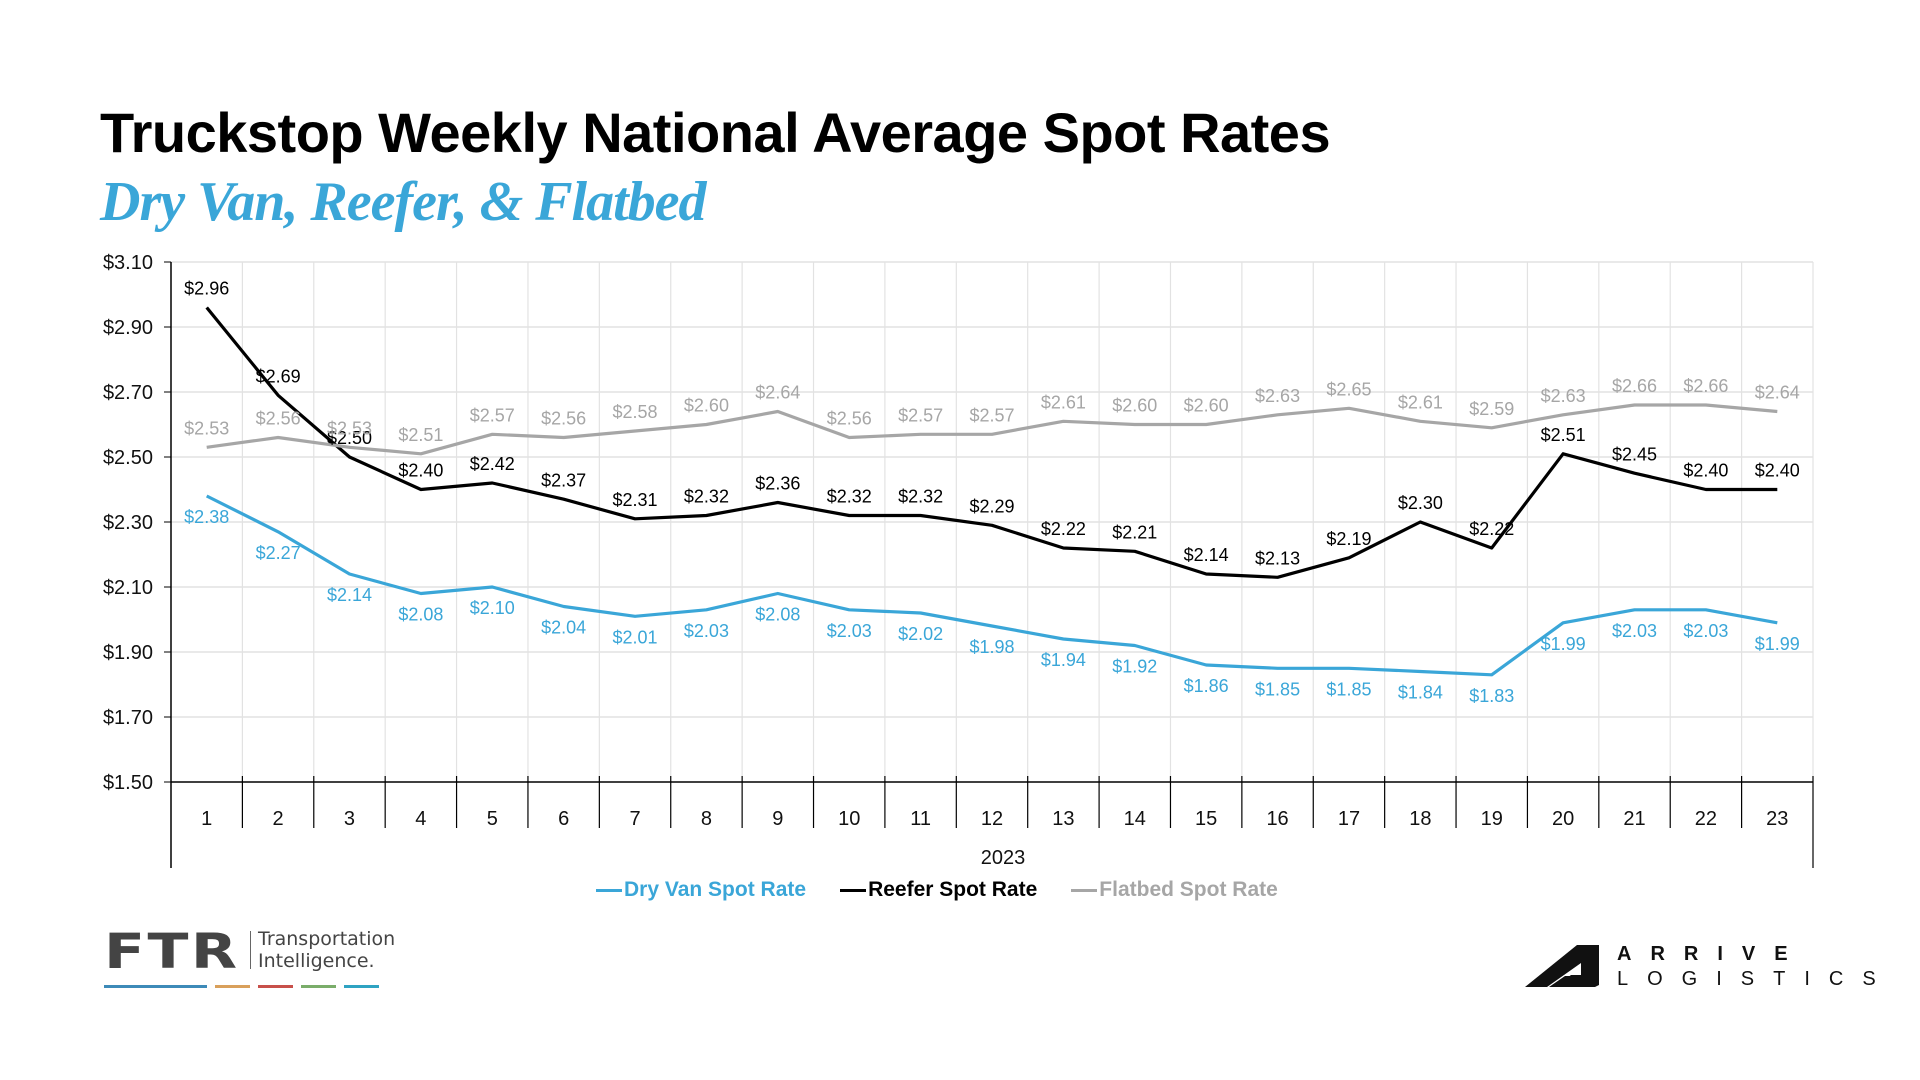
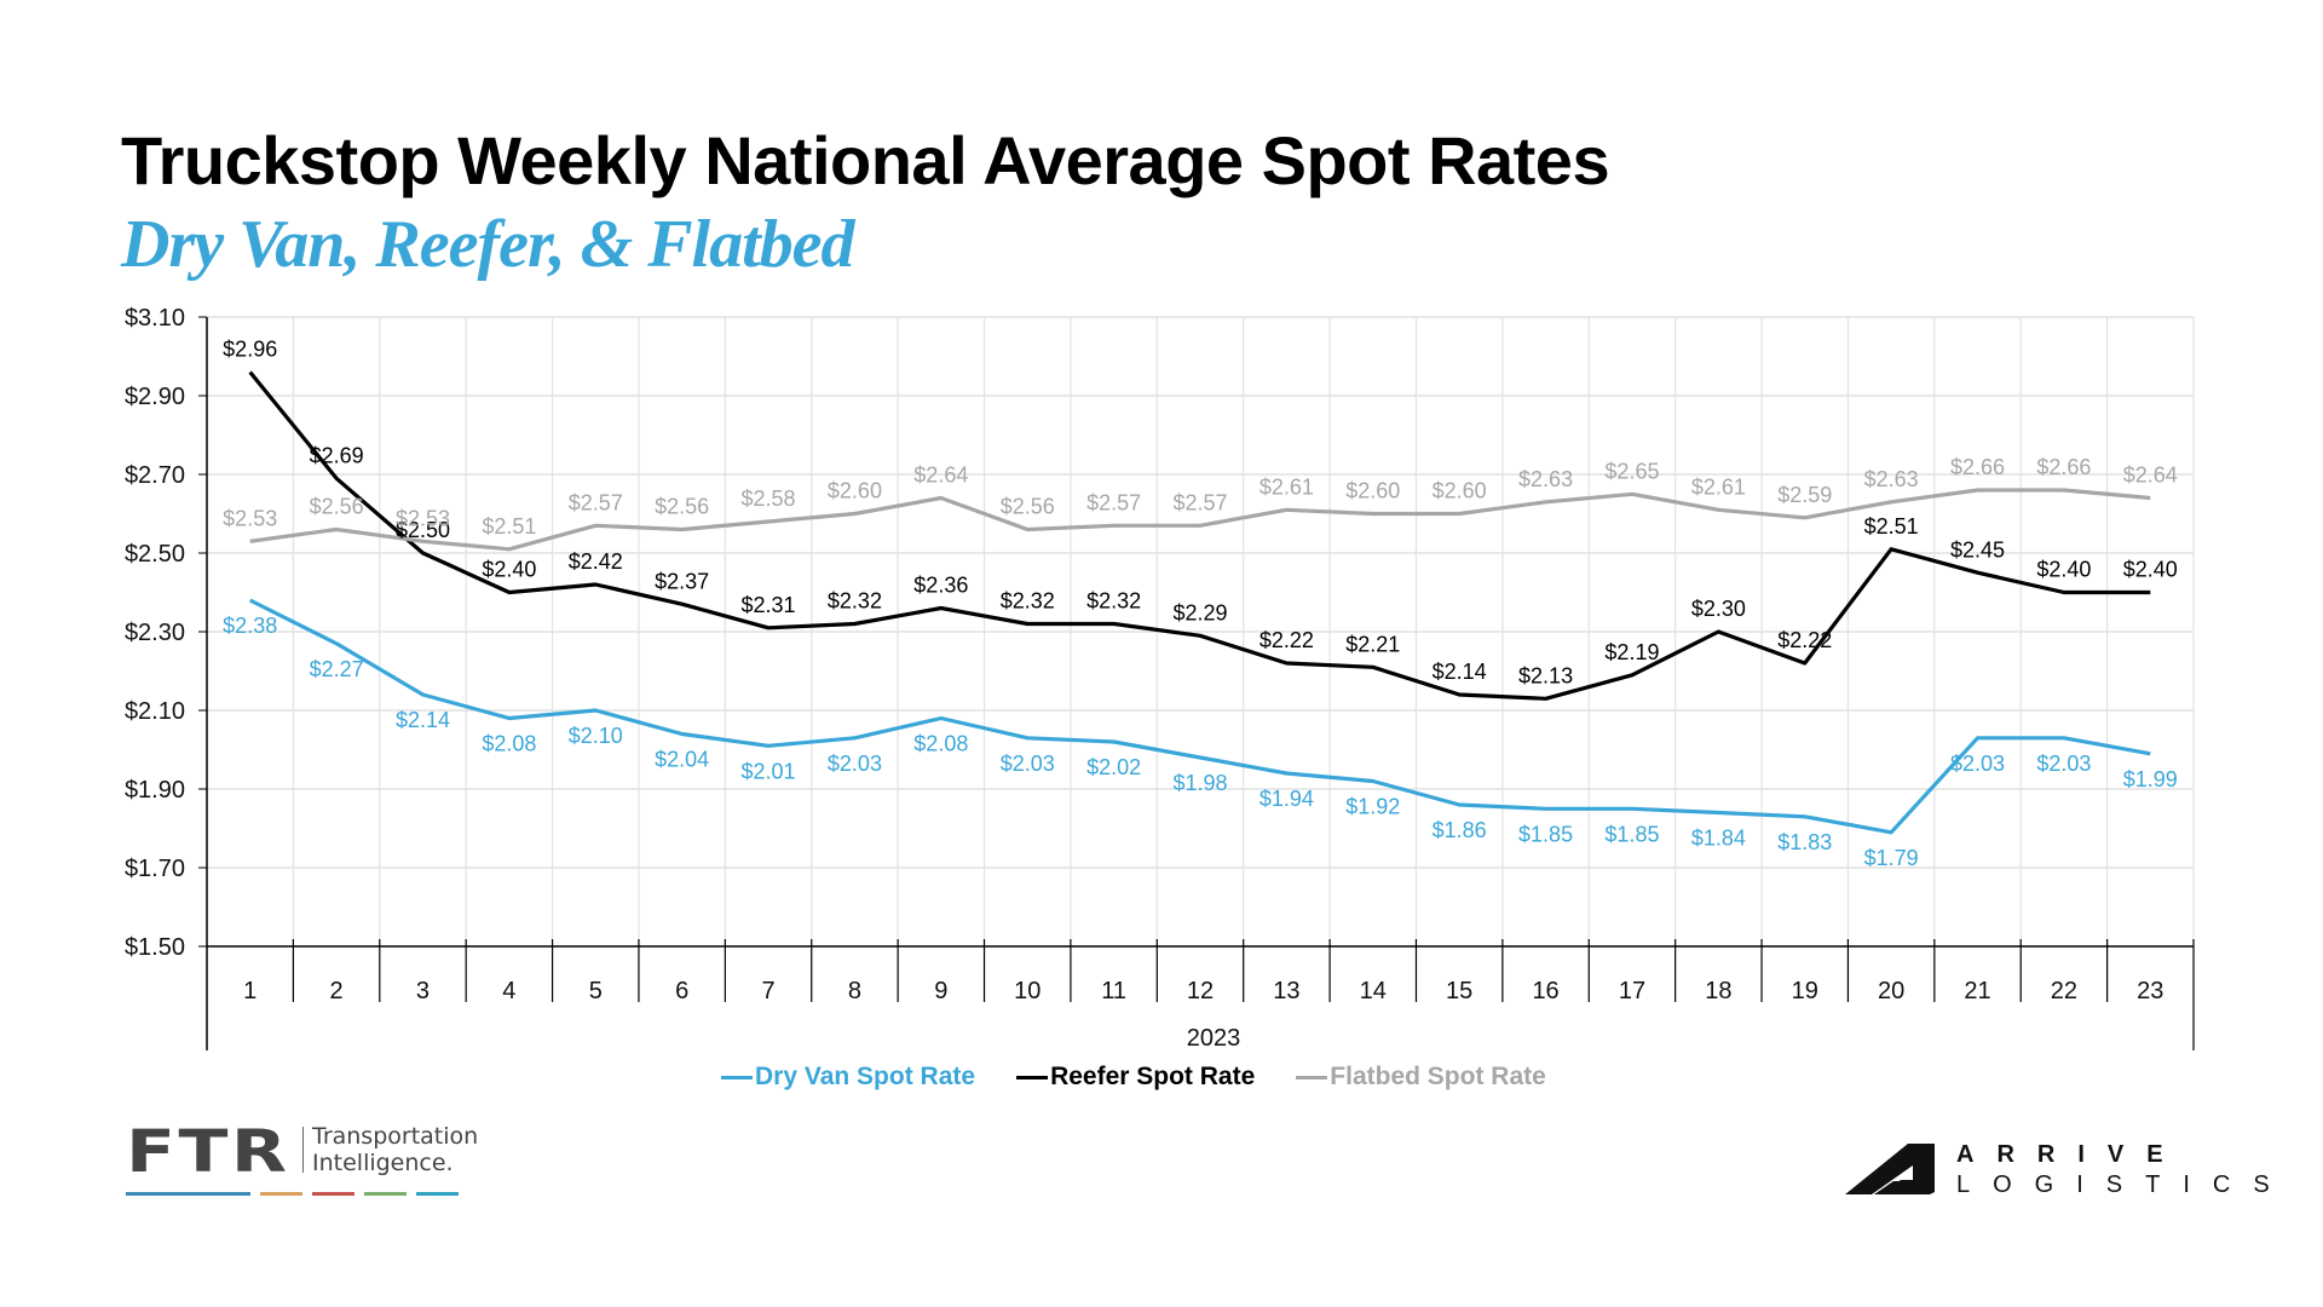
Dry Van Spot Rate/20: $1.99 -> $1.79
